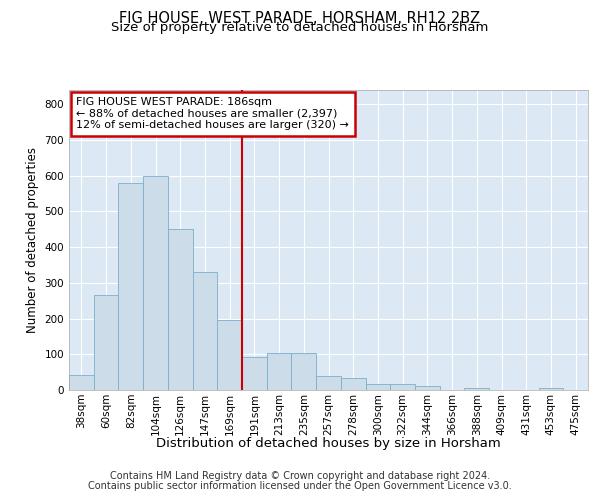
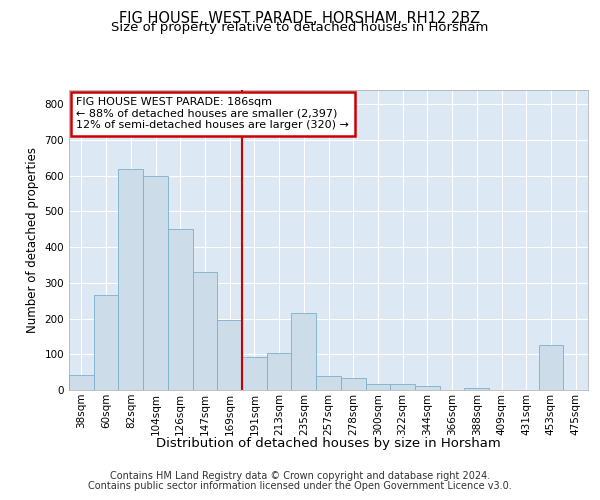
82sqm: 580 -> 620
235sqm: 105 -> 215
453sqm: 7 -> 125
